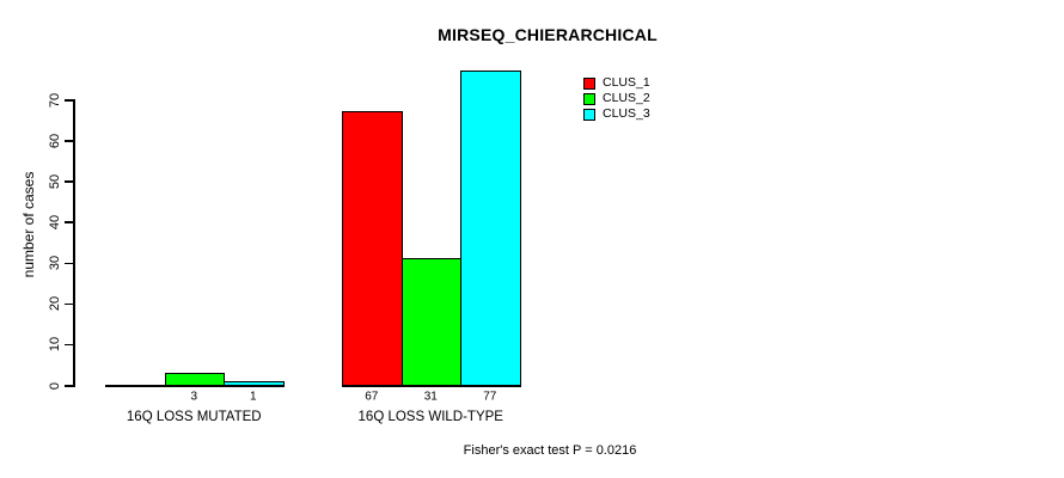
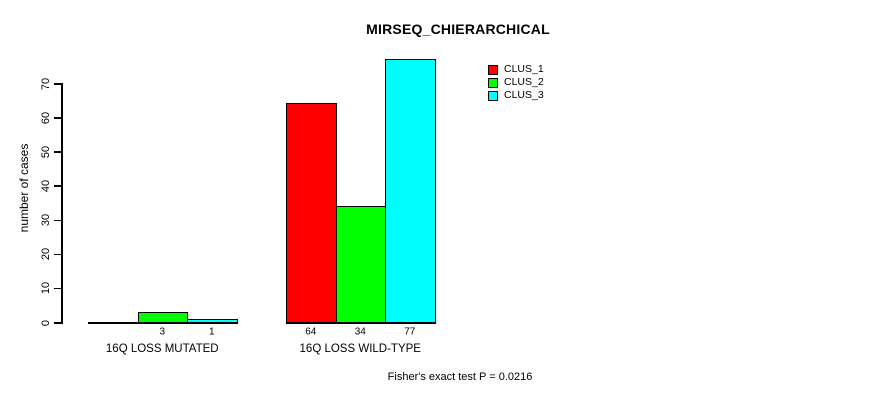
CLUS_1/16Q LOSS WILD-TYPE: 67 -> 64
CLUS_2/16Q LOSS WILD-TYPE: 31 -> 34
